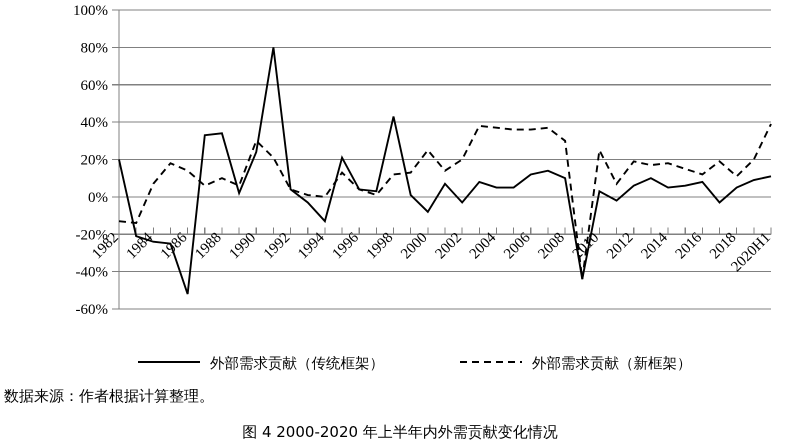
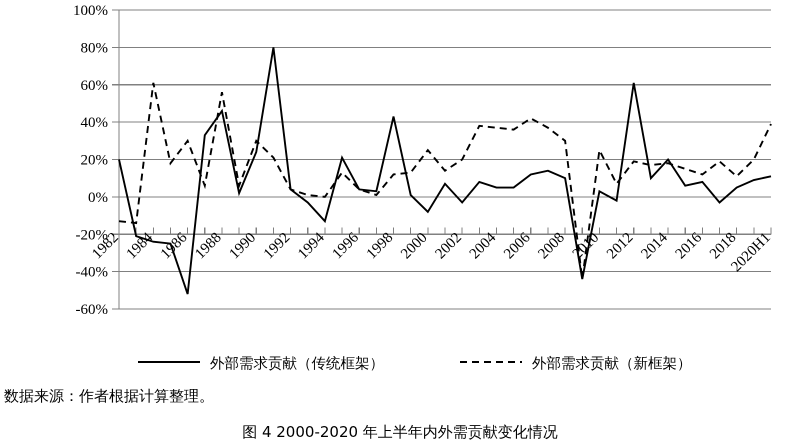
外部需求贡献（新框架）/1984: 7% -> 61%
外部需求贡献（新框架）/1986: 14% -> 30%
外部需求贡献（传统框架）/1988: 34% -> 46%
外部需求贡献（新框架）/1988: 10% -> 56%
外部需求贡献（新框架）/2006: 36% -> 42%
外部需求贡献（传统框架）/2012: 6% -> 61%
外部需求贡献（传统框架）/2014: 5% -> 20%
